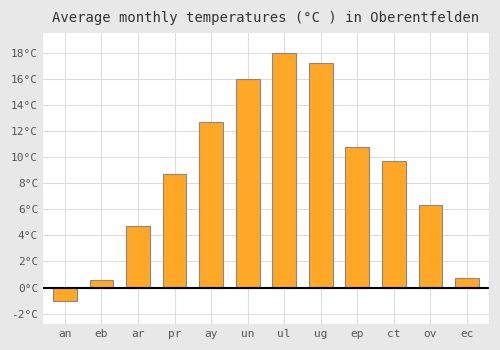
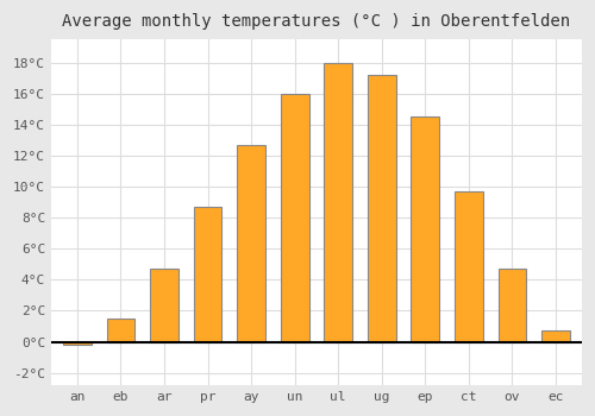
an: -1.0°C -> -0.2°C
eb: 0.6°C -> 1.5°C
ep: 10.8°C -> 14.5°C
ov: 6.3°C -> 4.7°C
